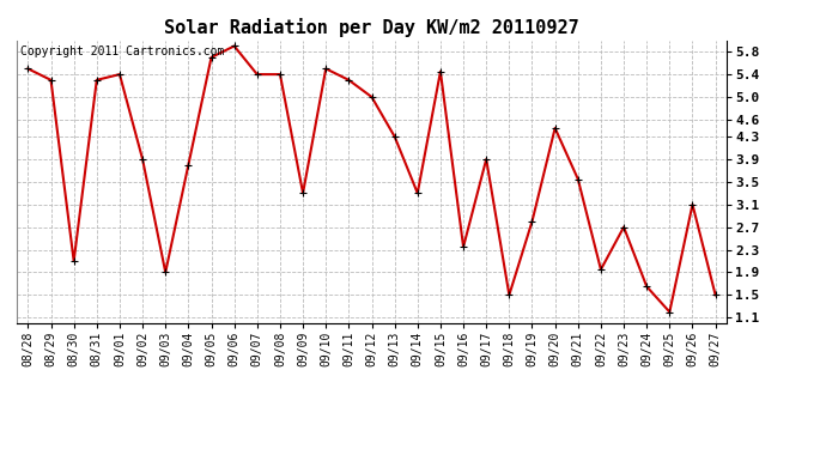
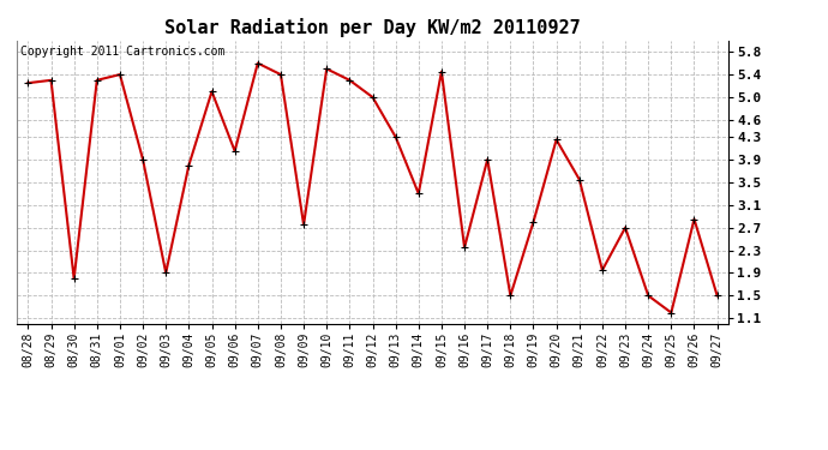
08/28: 5.50 -> 5.25
08/30: 2.10 -> 1.80
09/05: 5.70 -> 5.10
09/06: 5.90 -> 4.05
09/07: 5.40 -> 5.60
09/09: 3.30 -> 2.75
09/20: 4.45 -> 4.25
09/24: 1.65 -> 1.50
09/26: 3.10 -> 2.85
